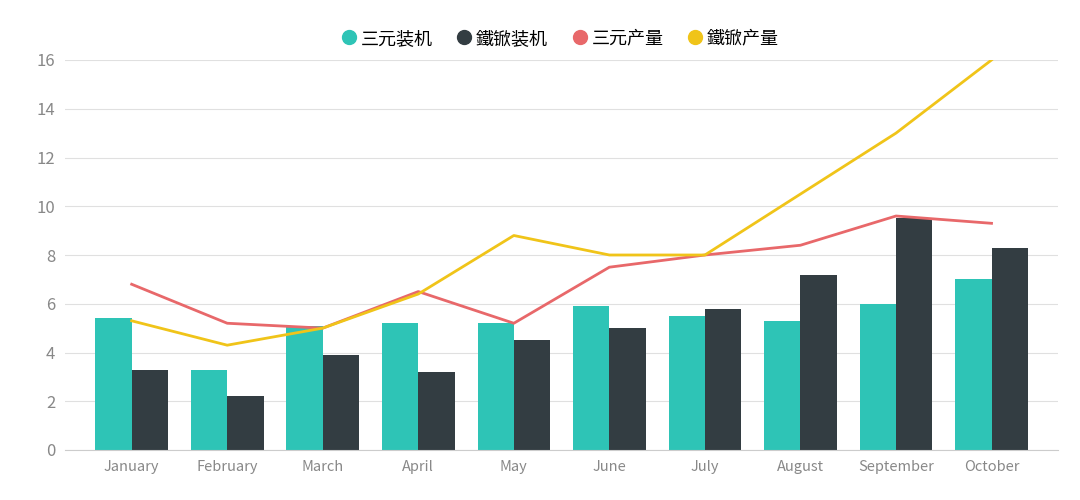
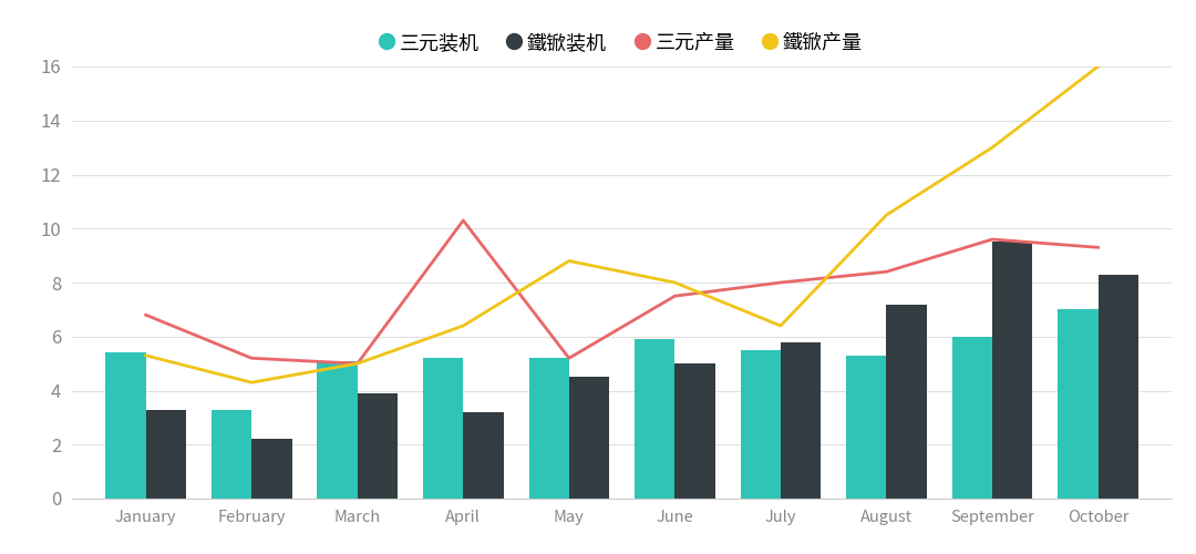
三元产量/April: 6.5 -> 10.3
鐵锨产量/July: 8.0 -> 6.4
